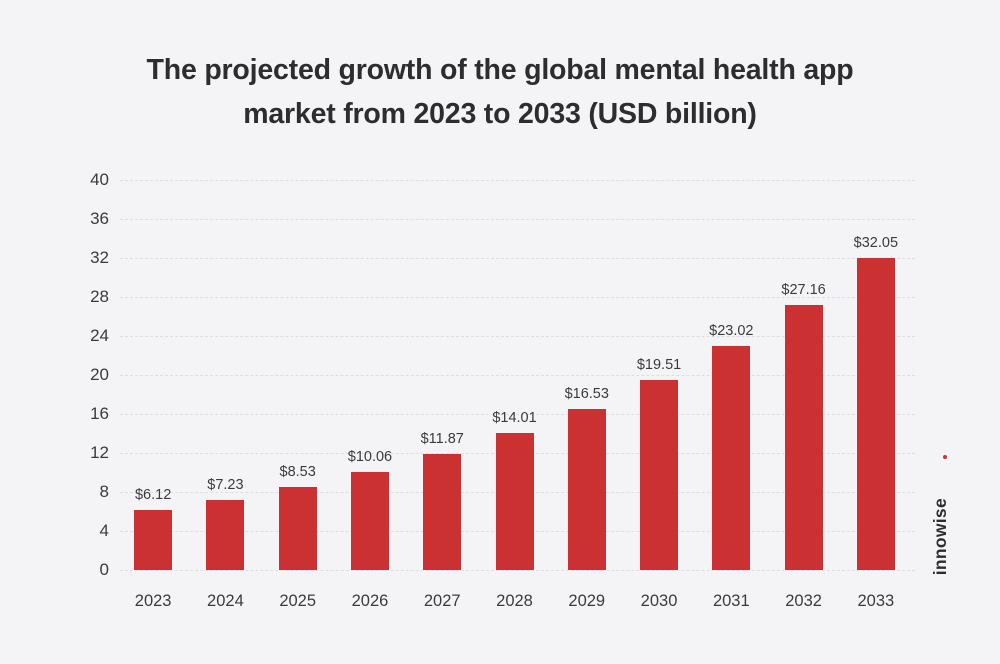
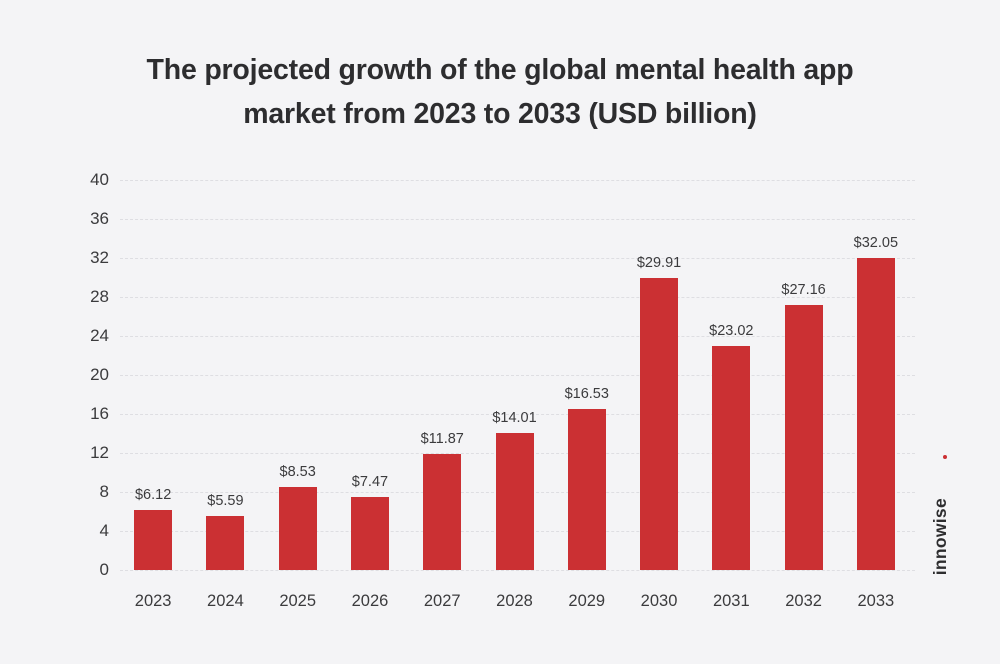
2024: $7.23 -> $5.59
2026: $10.06 -> $7.47
2030: $19.51 -> $29.91
